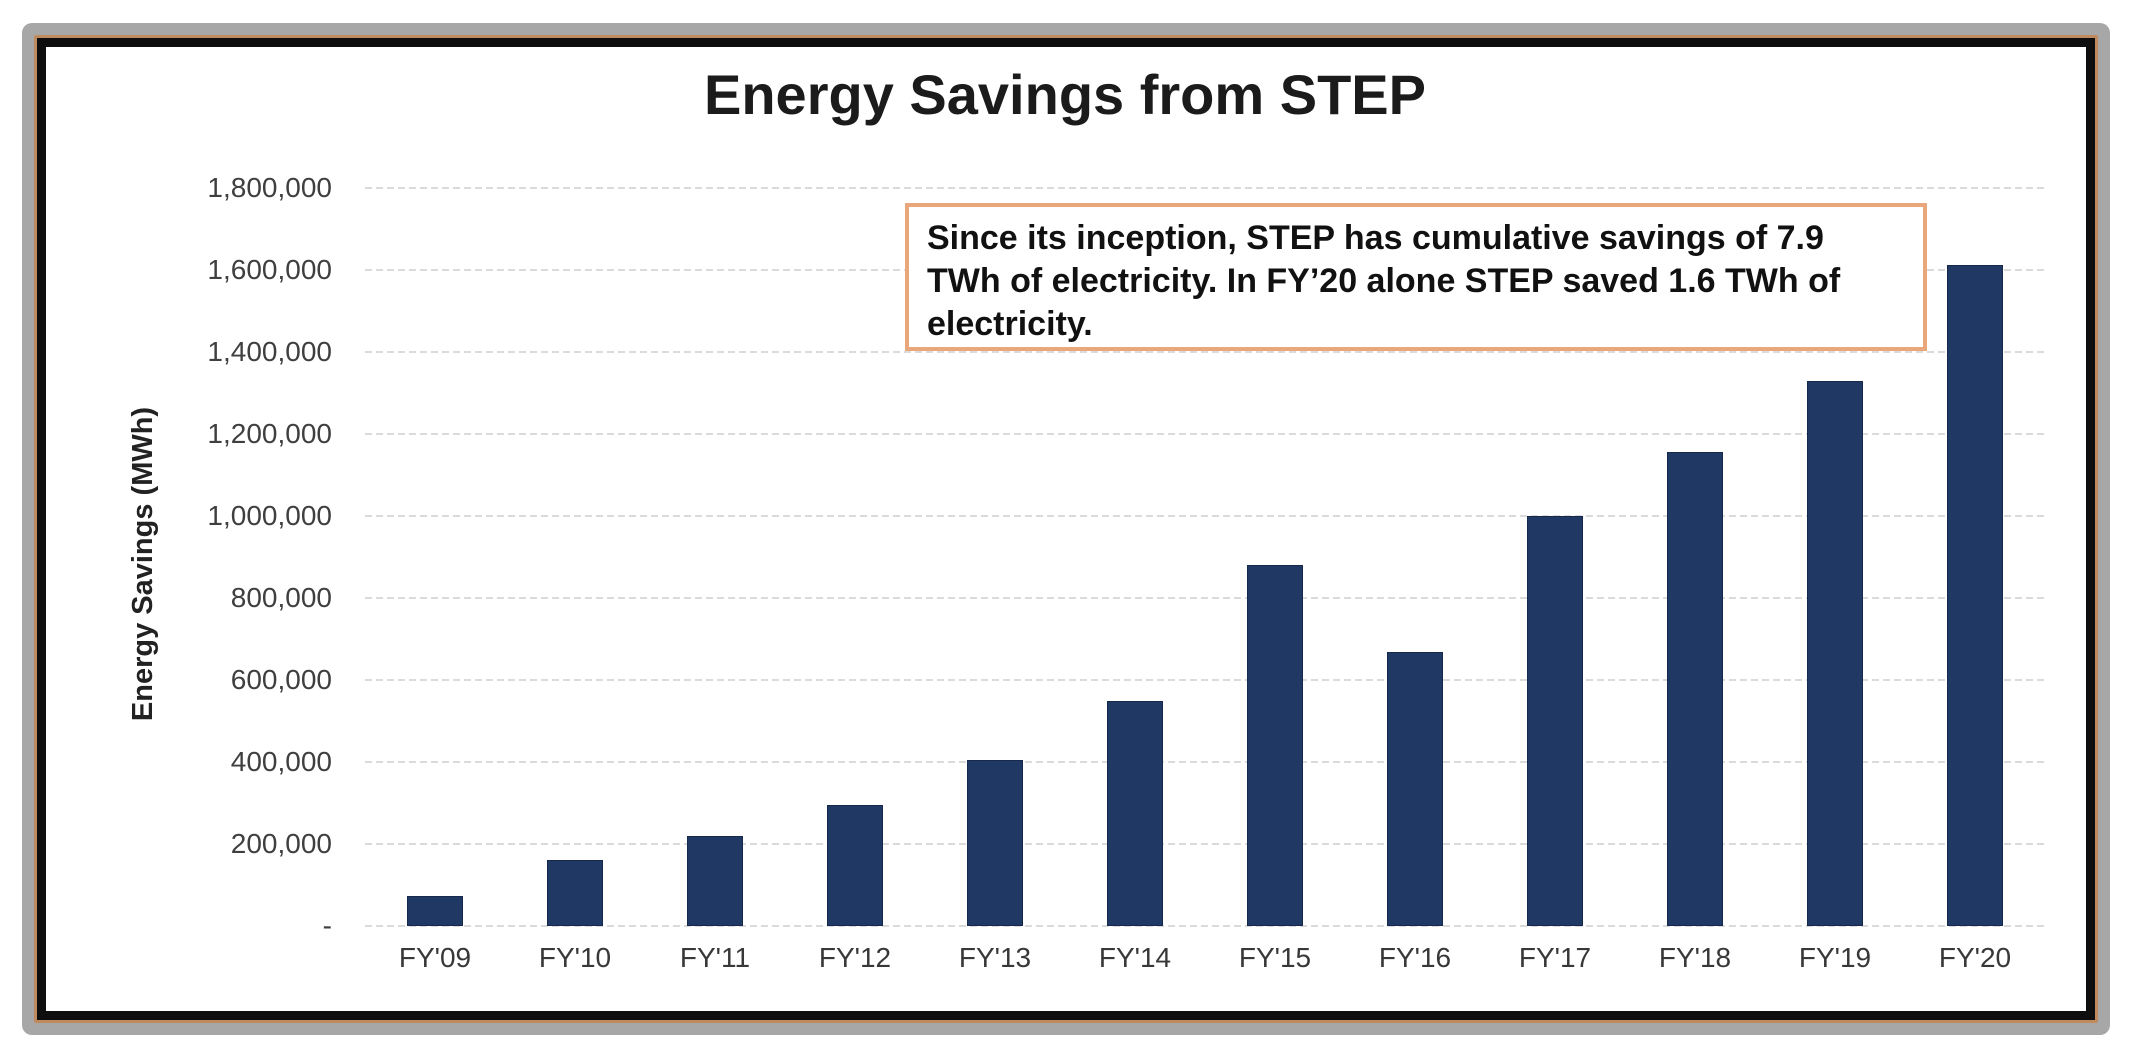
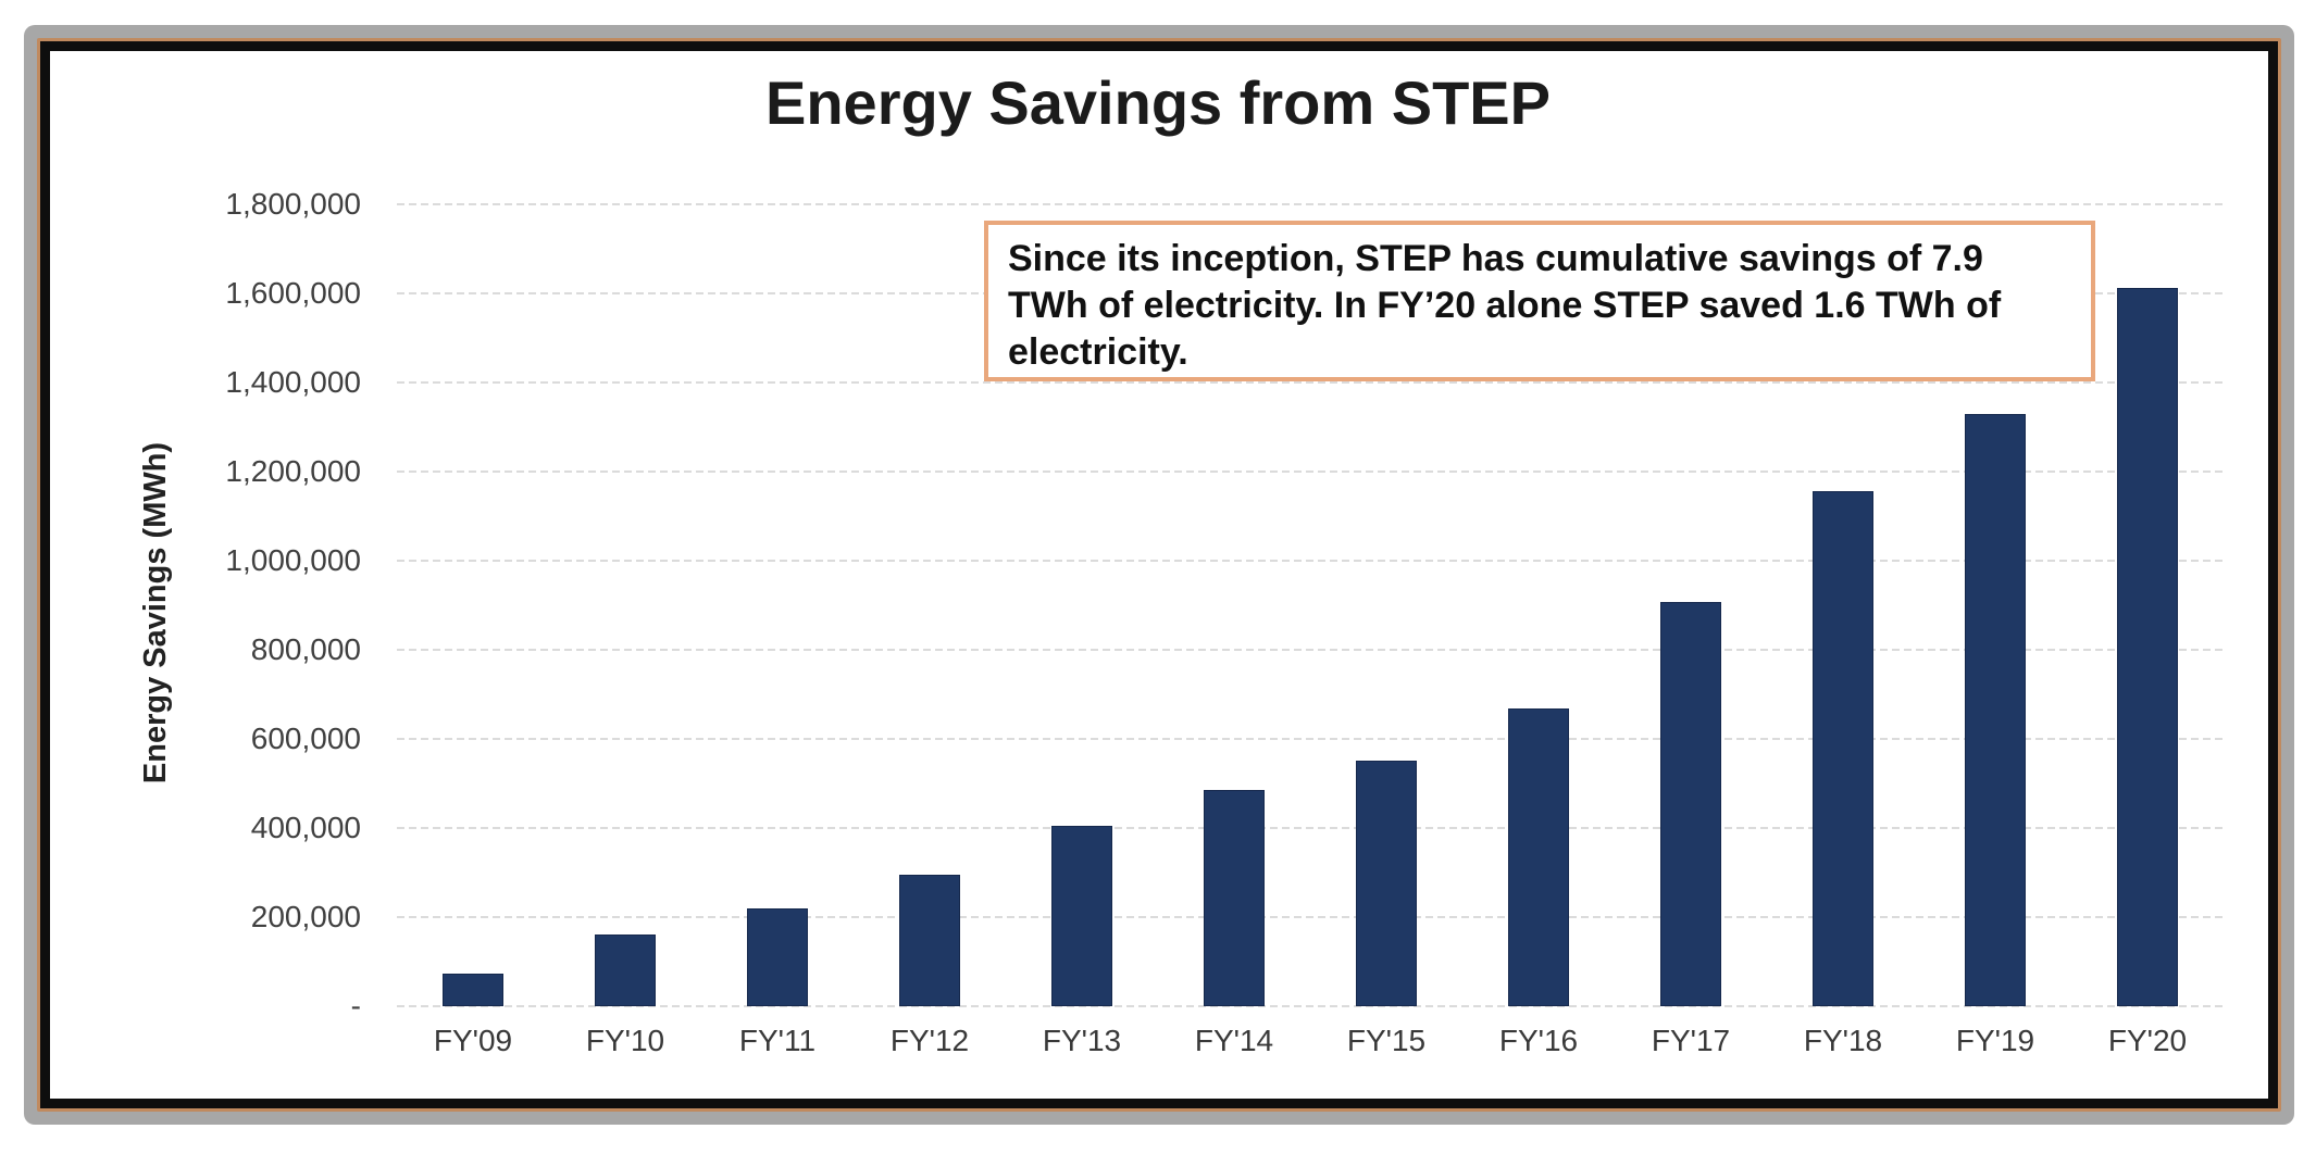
FY'14: 550000 -> 480000
FY'15: 880000 -> 550000
FY'17: 1000000 -> 910000
